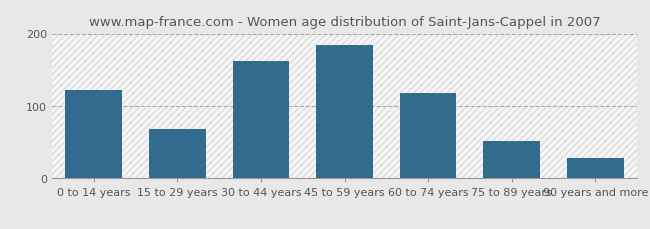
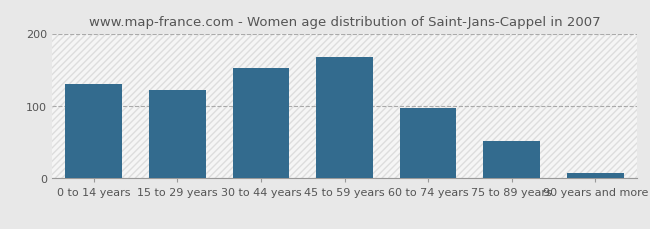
0 to 14 years: 122 -> 130
15 to 29 years: 68 -> 122
30 to 44 years: 162 -> 152
45 to 59 years: 184 -> 168
60 to 74 years: 118 -> 97
90 years and more: 28 -> 7
